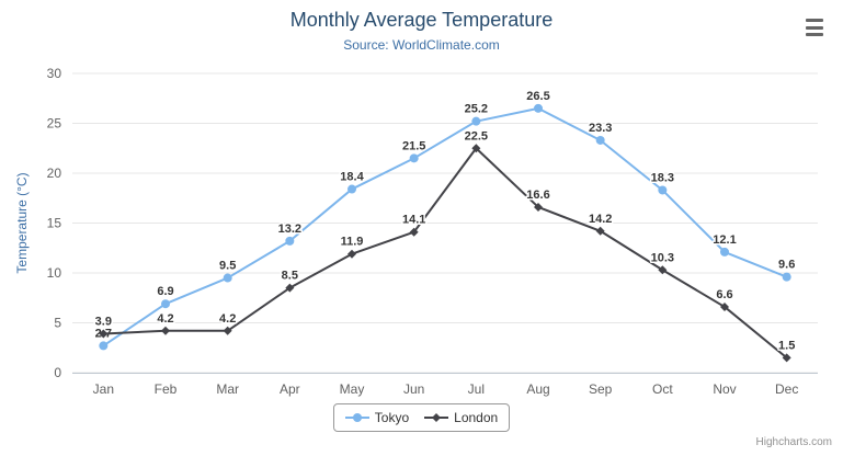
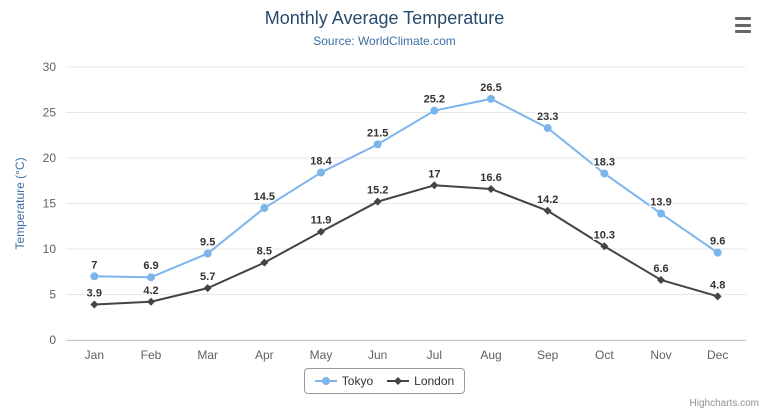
Tokyo/Jan: 2.7 -> 7
London/Mar: 4.2 -> 5.7
Tokyo/Apr: 13.2 -> 14.5
London/Jun: 14.1 -> 15.2
London/Jul: 22.5 -> 17
Tokyo/Nov: 12.1 -> 13.9
London/Dec: 1.5 -> 4.8
